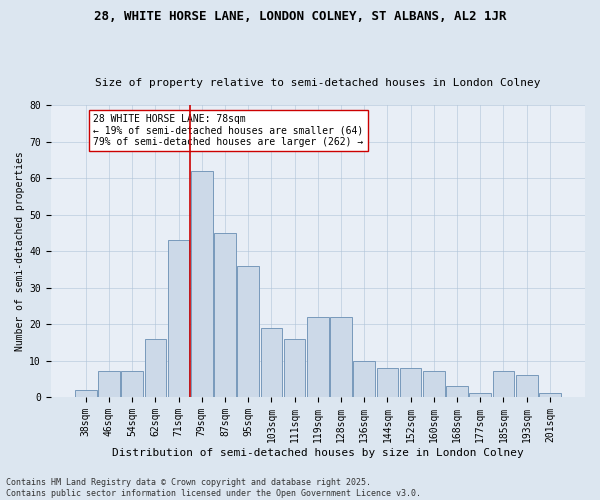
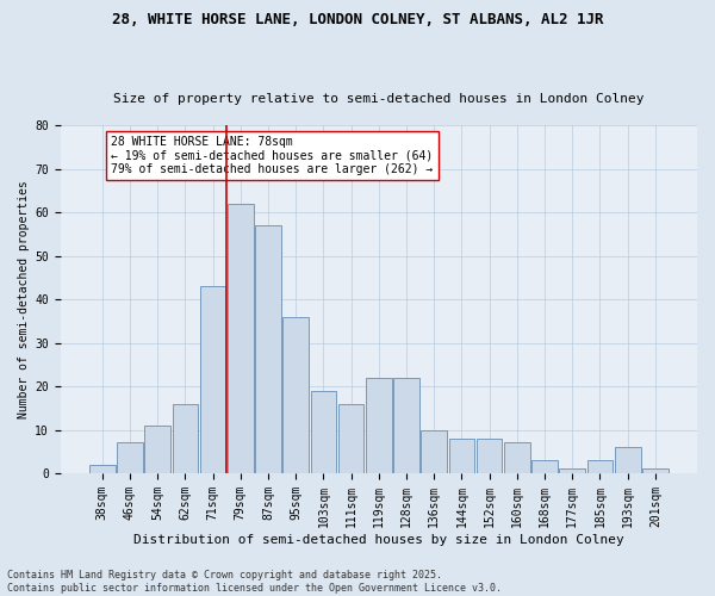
54sqm: 7 -> 11
87sqm: 45 -> 57
185sqm: 7 -> 3
